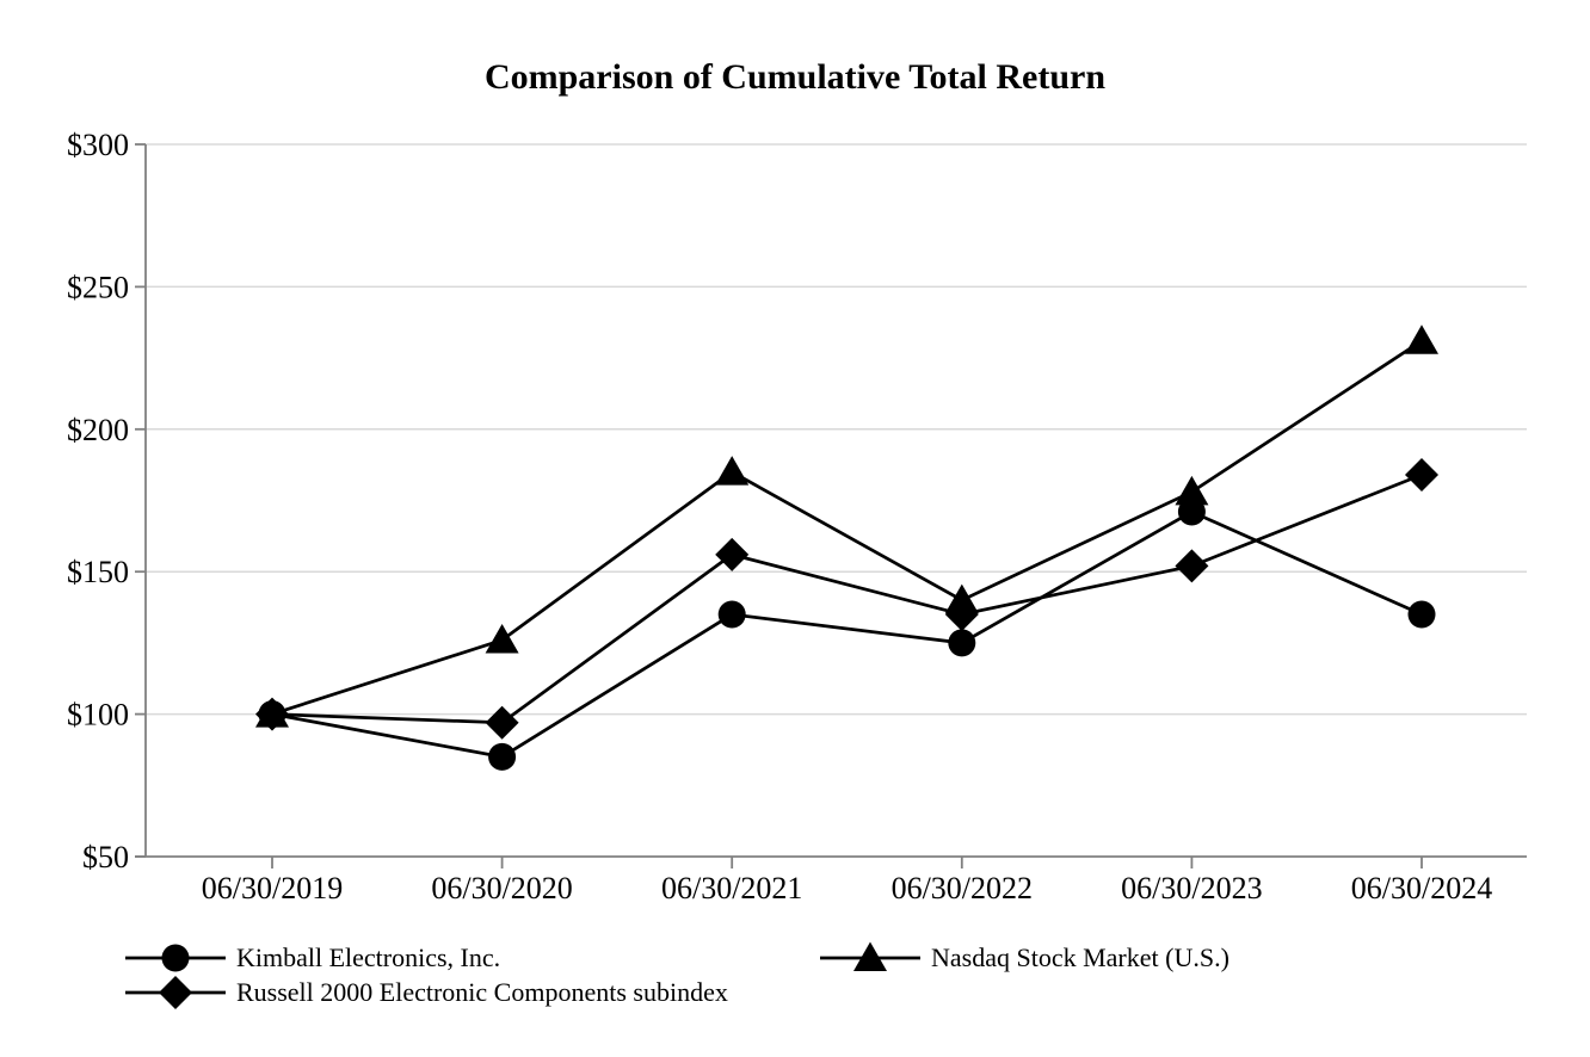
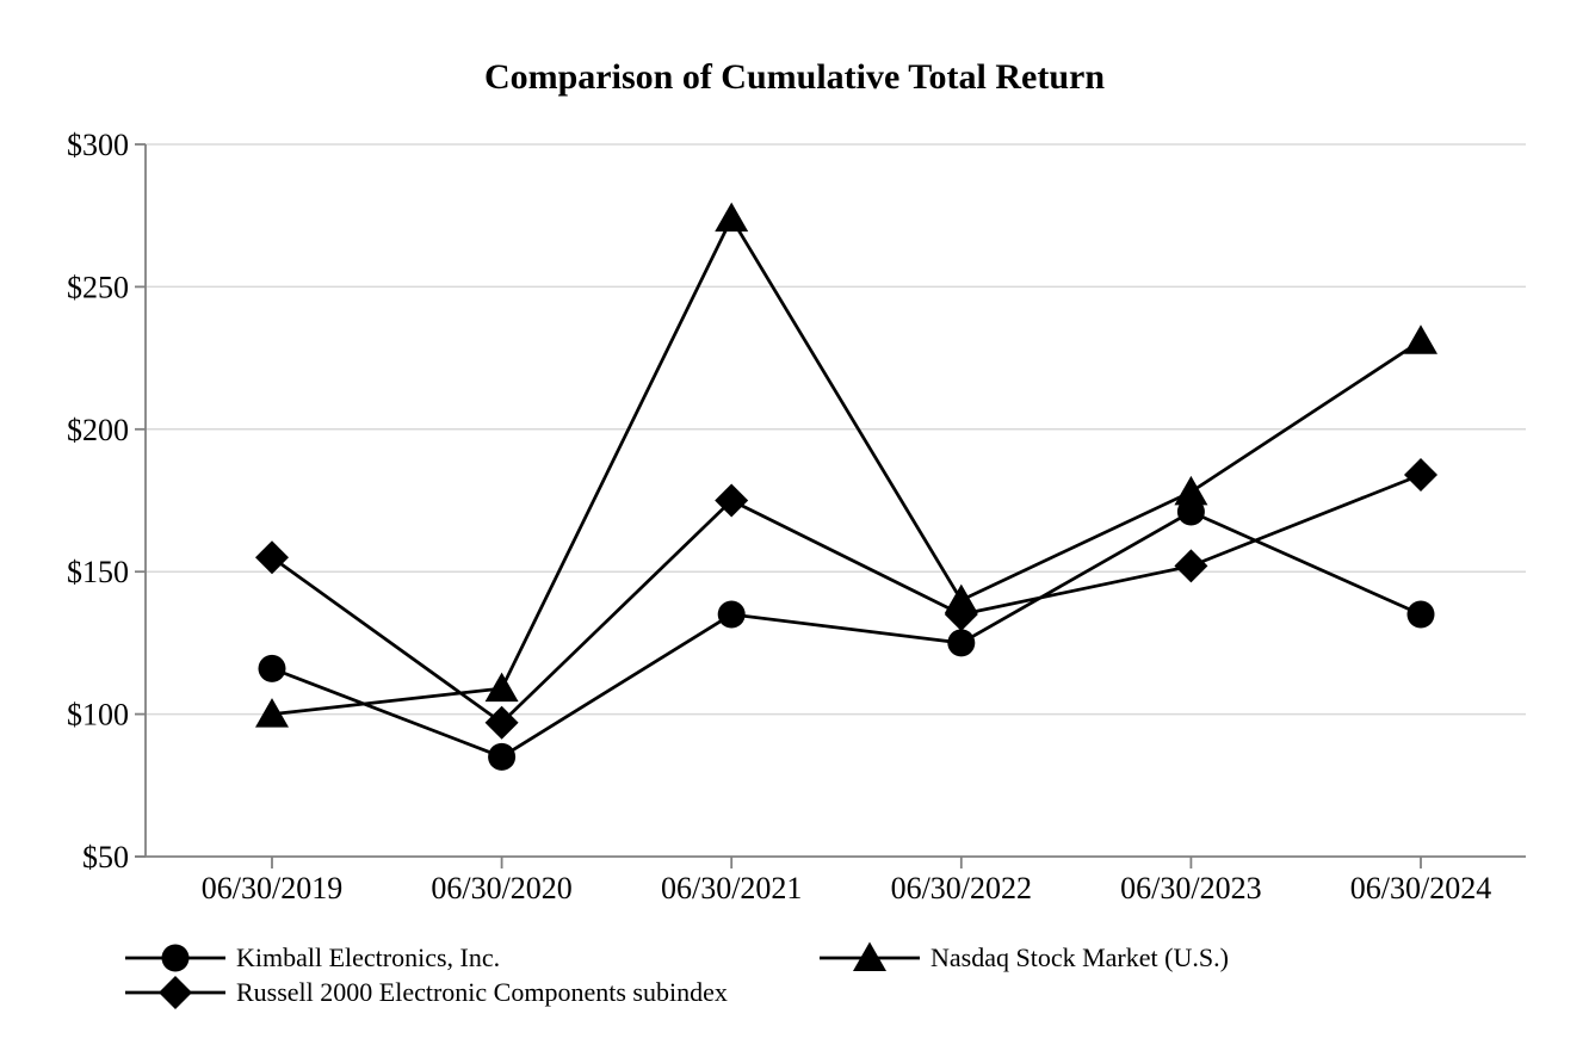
Kimball Electronics, Inc./06/30/2019: $100 -> $116
Russell 2000 Electronic Components subindex/06/30/2019: $100 -> $155
Nasdaq Stock Market (U.S.)/06/30/2020: $126 -> $109
Nasdaq Stock Market (U.S.)/06/30/2021: $185 -> $274
Russell 2000 Electronic Components subindex/06/30/2021: $156 -> $175
